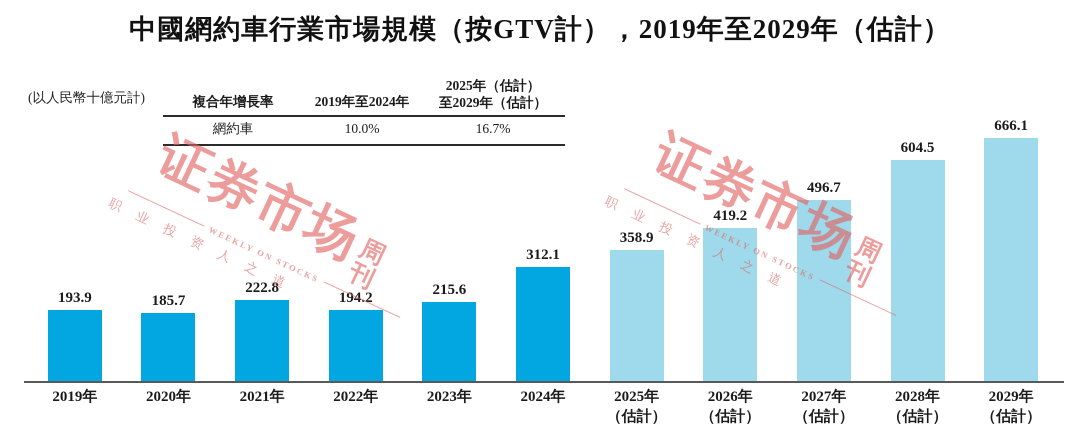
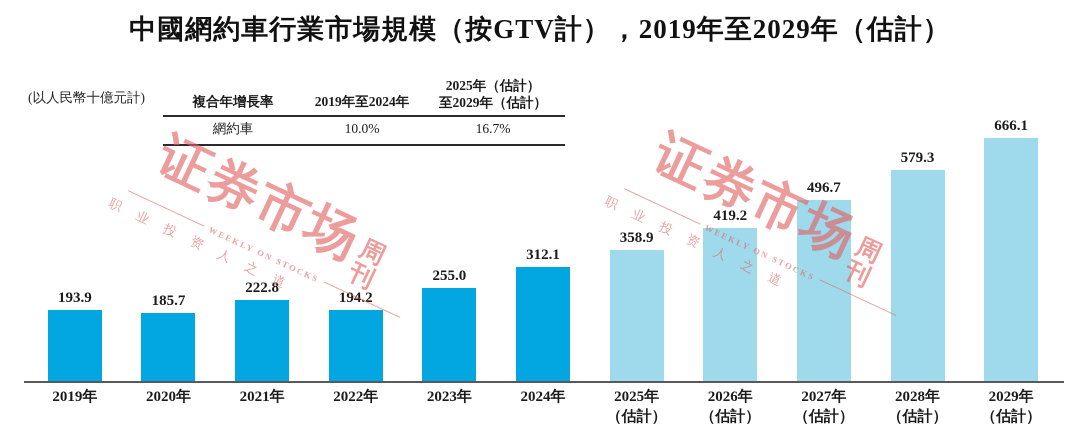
2023年: 215.6 -> 255.0
2028年: 604.5 -> 579.3
